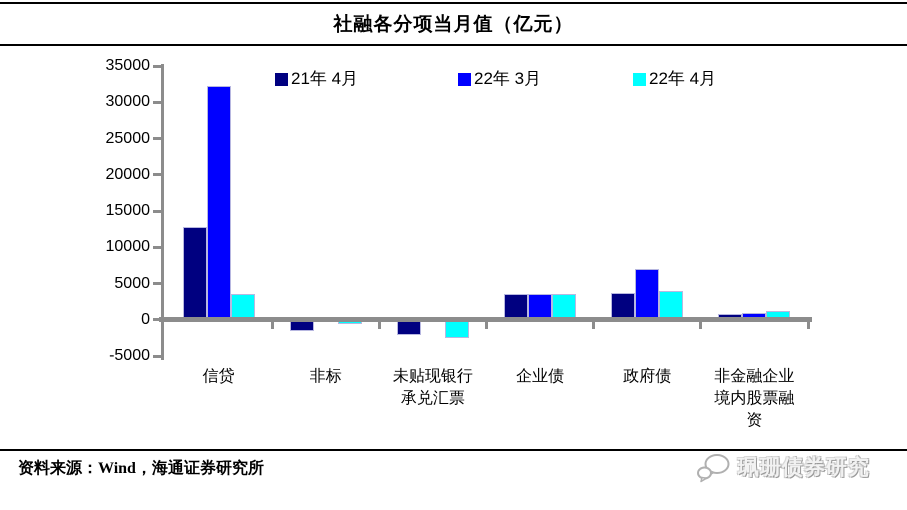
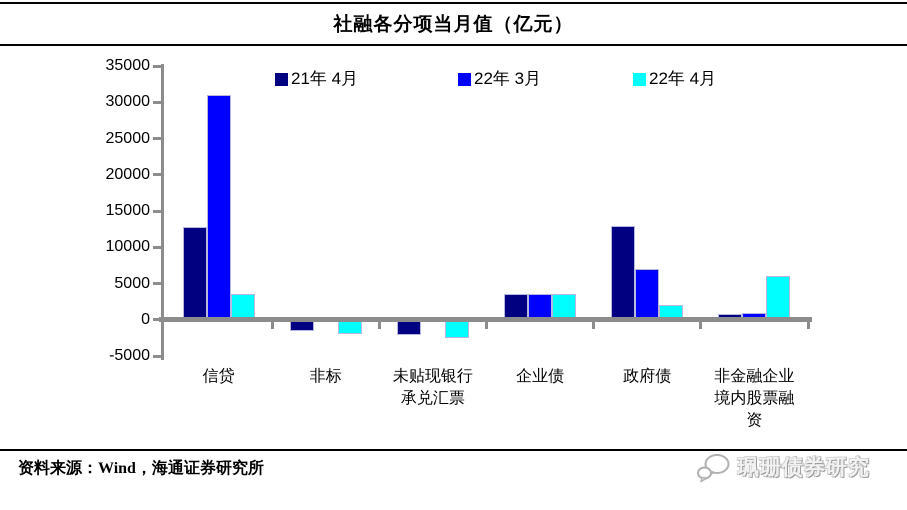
22年 3月/信贷: 32000 -> 31000
22年 4月/非标: -1000 -> -2000
21年 4月/政府债: 4000 -> 13000
22年 4月/政府债: 4000 -> 2000
22年 4月/非金融企业境内股票融资: 1000 -> 6000
